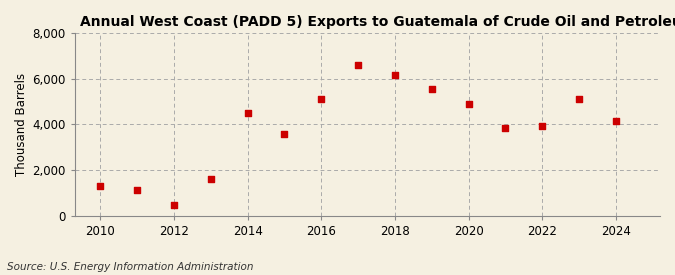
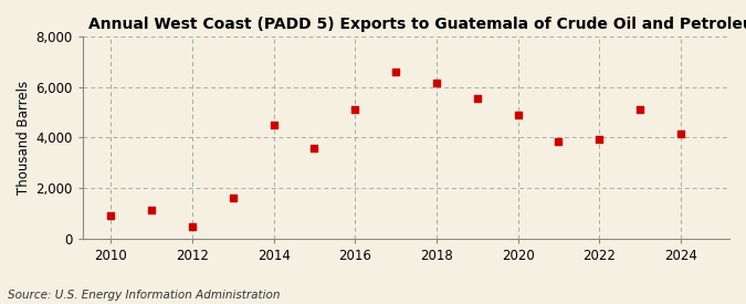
2010: 1,300 -> 900
